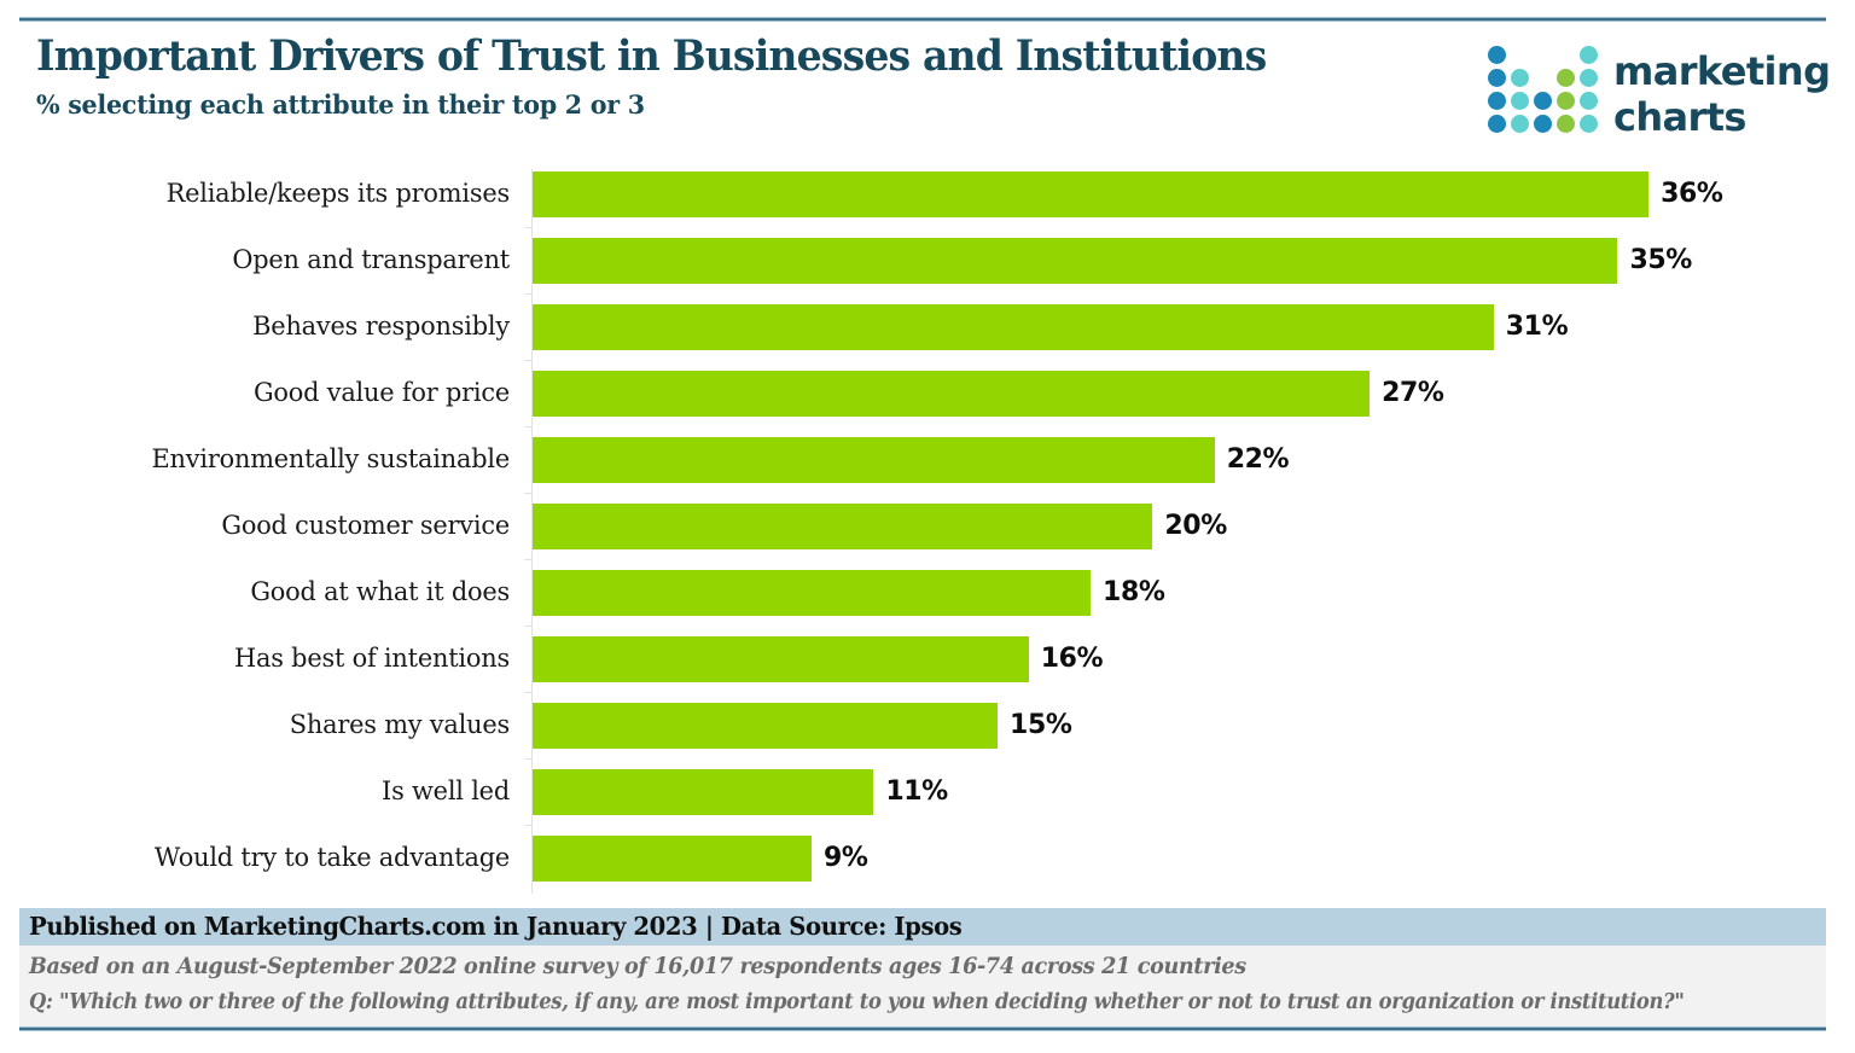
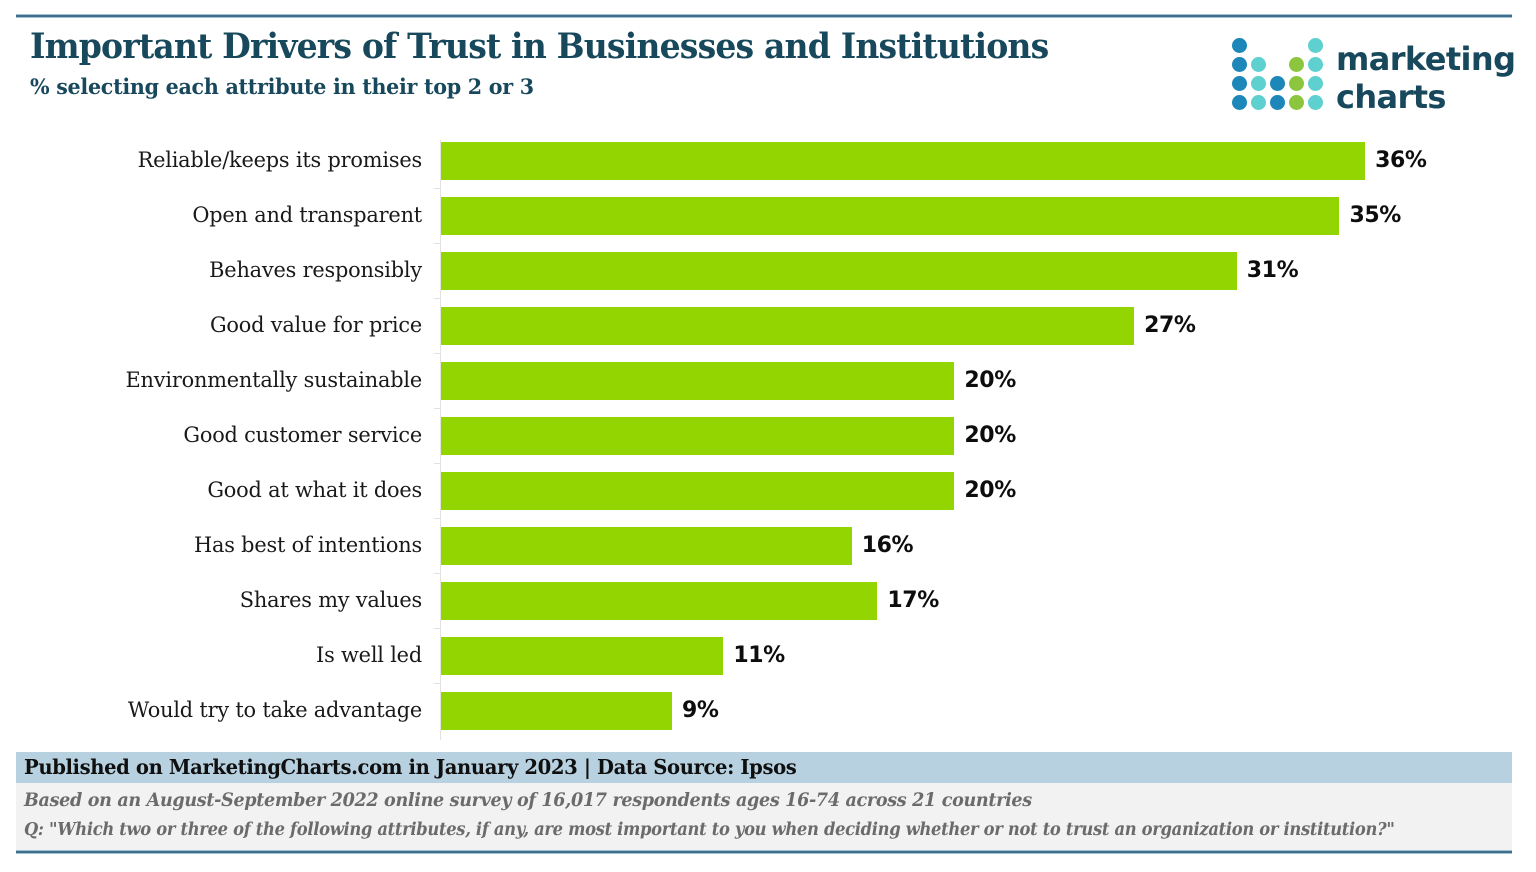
Environmentally sustainable: 22% -> 20%
Good at what it does: 18% -> 20%
Shares my values: 15% -> 17%
